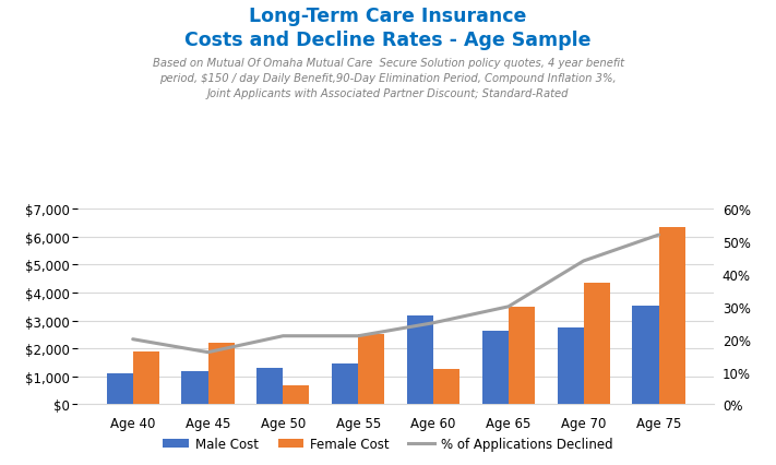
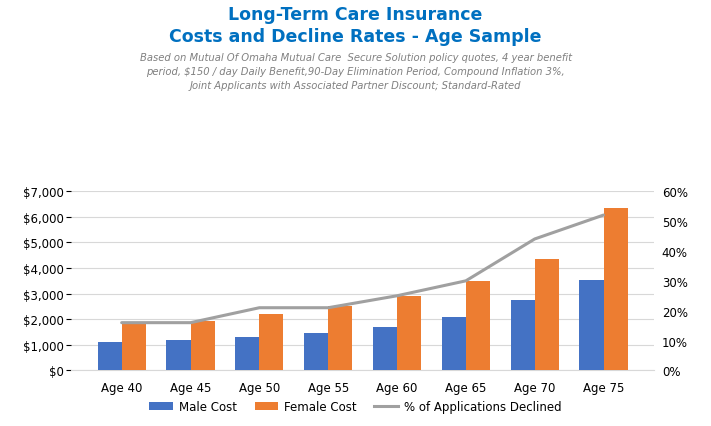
% of Applications Declined/Age 40: 20% -> 16%
Female Cost/Age 45: $2,200 -> $1,950
Female Cost/Age 50: $700 -> $2,200
Male Cost/Age 60: $3,200 -> $1,700
Female Cost/Age 60: $1,250 -> $2,900
Male Cost/Age 65: $2,650 -> $2,100
